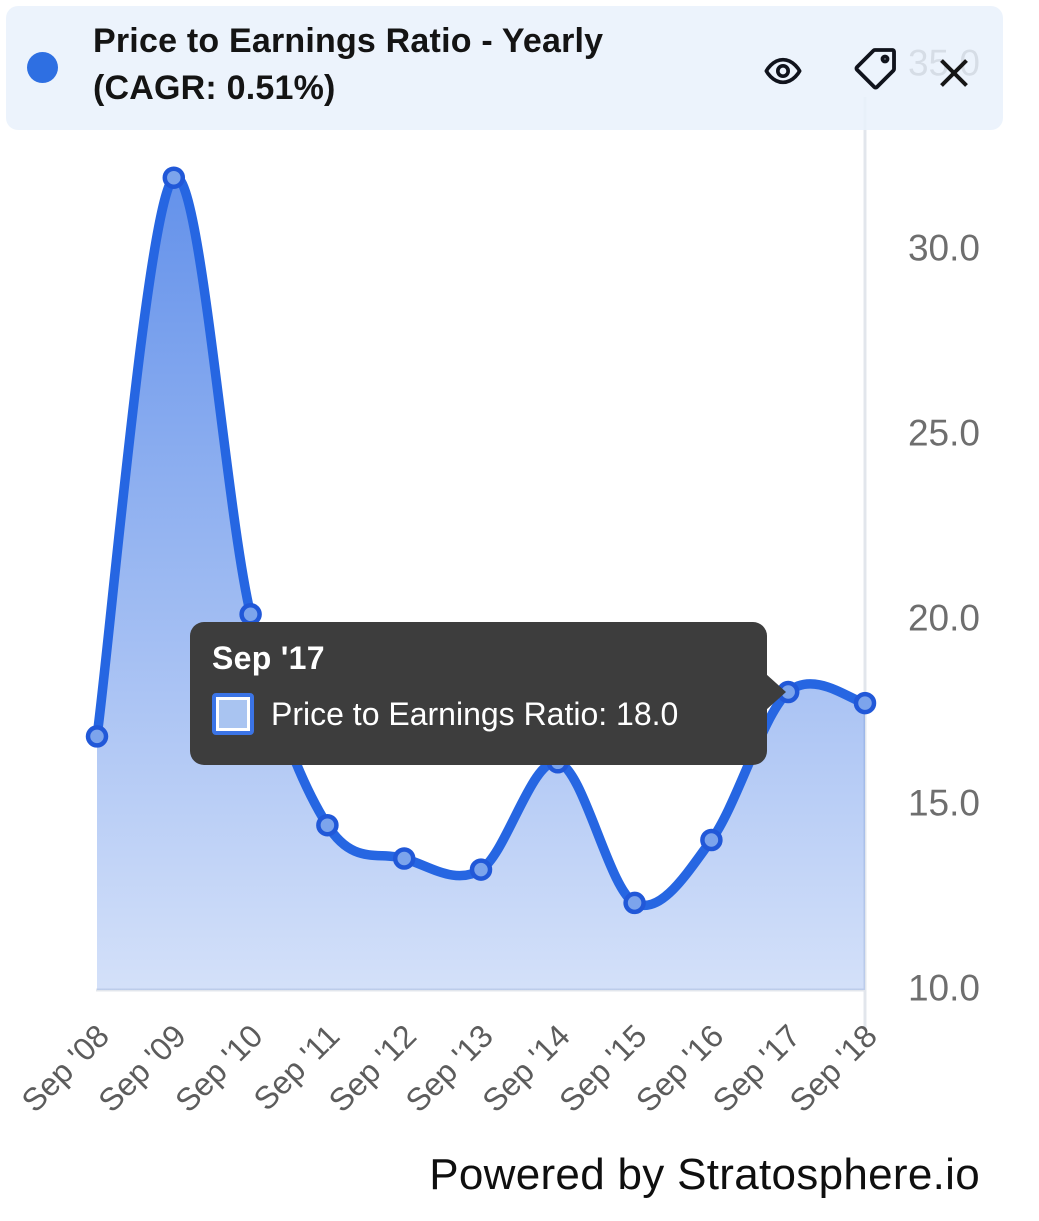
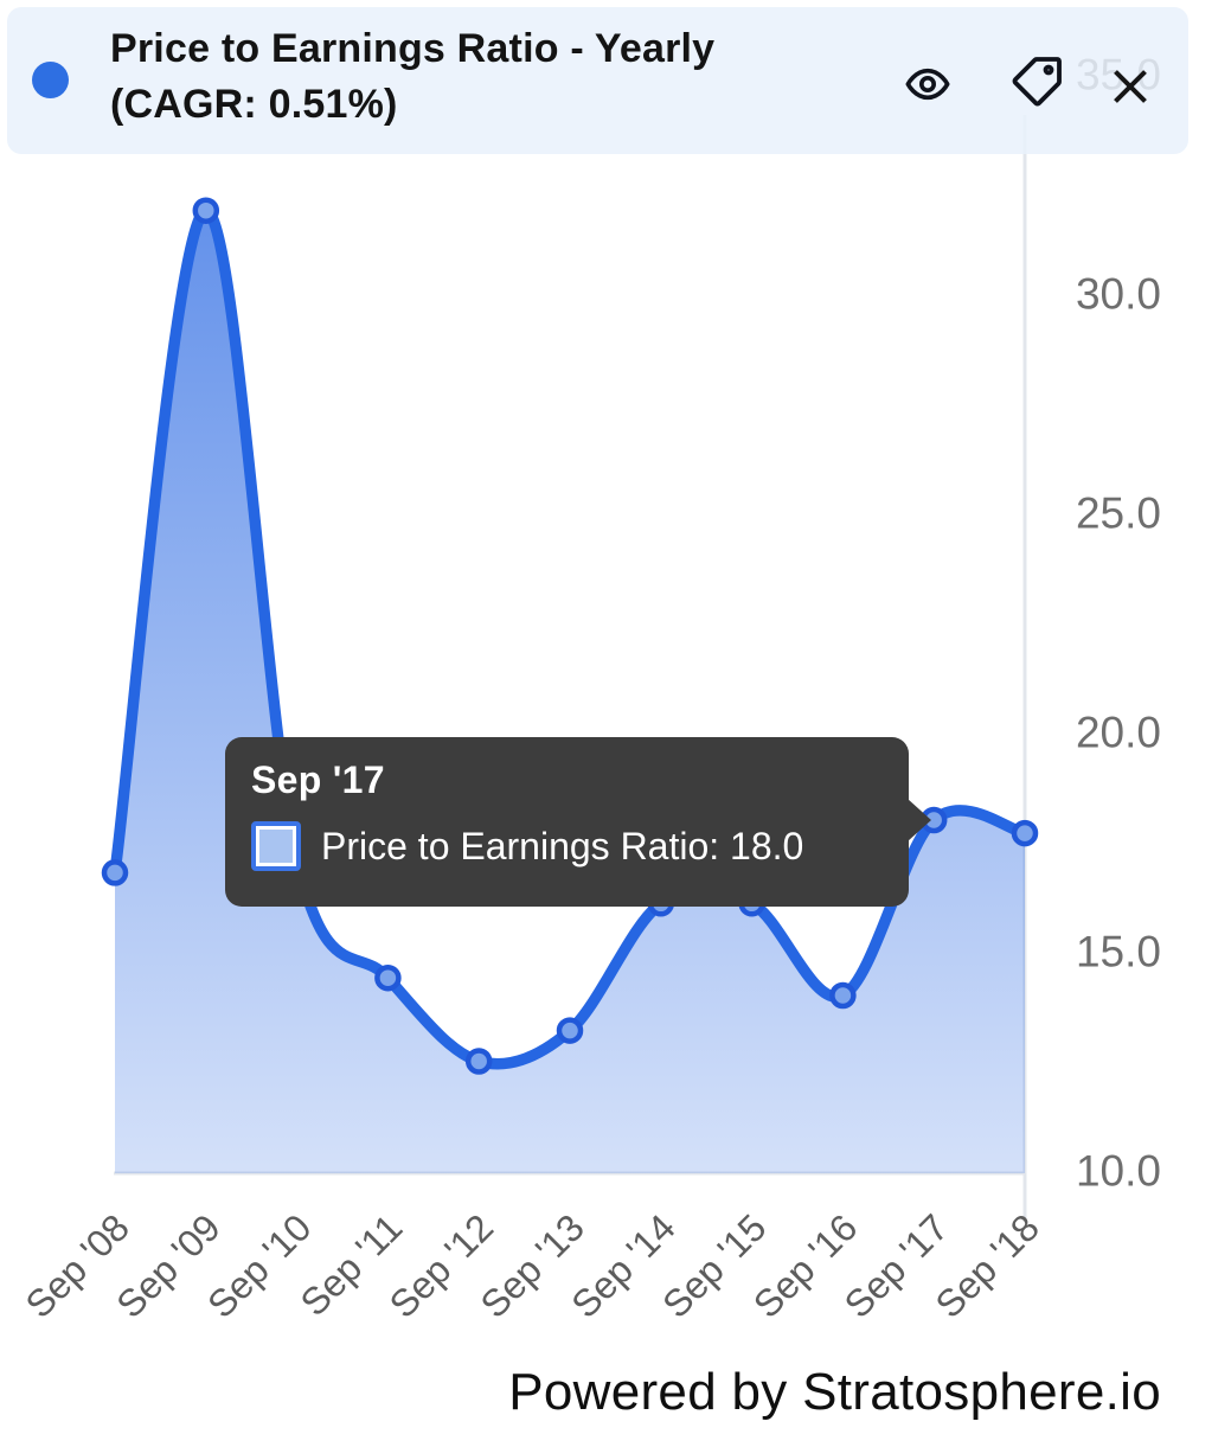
Sep '10: 20.1 -> 17.1
Sep '12: 13.5 -> 12.5
Sep '15: 12.3 -> 16.1
